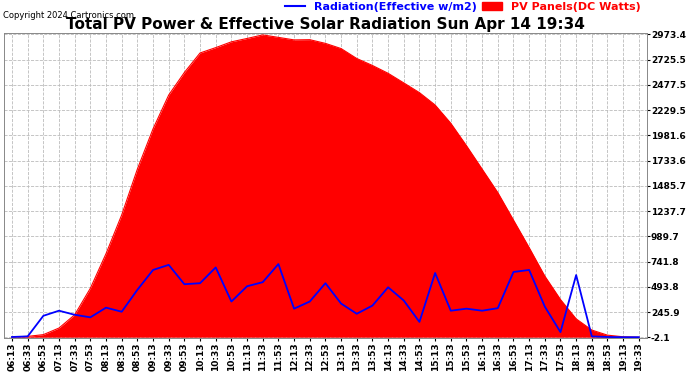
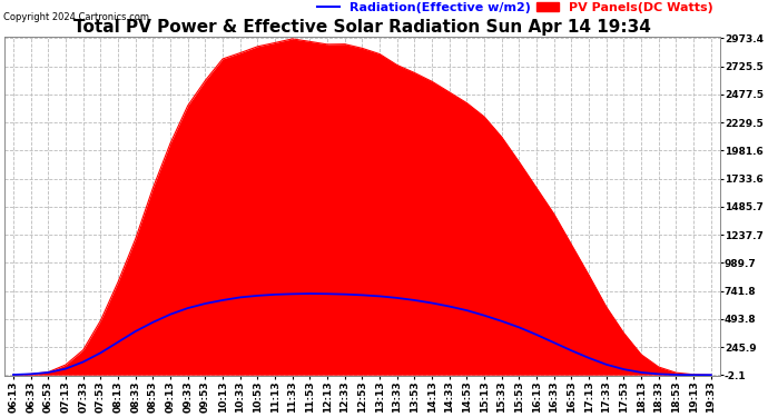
Radiation(Effective w/m2)/06:53: 210 -> 20
Radiation(Effective w/m2)/07:13: 260 -> 60
Radiation(Effective w/m2)/07:33: 220 -> 120
Radiation(Effective w/m2)/08:33: 250 -> 380
Radiation(Effective w/m2)/09:13: 660 -> 540
Radiation(Effective w/m2)/09:33: 710 -> 590
Radiation(Effective w/m2)/09:53: 520 -> 630
Radiation(Effective w/m2)/10:13: 530 -> 660
Radiation(Effective w/m2)/10:53: 350 -> 700
Radiation(Effective w/m2)/11:13: 500 -> 710
Radiation(Effective w/m2)/11:33: 540 -> 720
Radiation(Effective w/m2)/12:13: 280 -> 720
Radiation(Effective w/m2)/12:33: 350 -> 710
Radiation(Effective w/m2)/12:53: 530 -> 700
Radiation(Effective w/m2)/13:13: 330 -> 700
Radiation(Effective w/m2)/13:33: 230 -> 680
Radiation(Effective w/m2)/13:53: 310 -> 660
Radiation(Effective w/m2)/14:13: 490 -> 640
Radiation(Effective w/m2)/14:33: 360 -> 600
Radiation(Effective w/m2)/14:53: 150 -> 570
Radiation(Effective w/m2)/15:13: 630 -> 520
Radiation(Effective w/m2)/15:33: 260 -> 480
Radiation(Effective w/m2)/15:53: 280 -> 420
Radiation(Effective w/m2)/16:13: 260 -> 360
Radiation(Effective w/m2)/16:53: 640 -> 220
Radiation(Effective w/m2)/17:13: 660 -> 150
Radiation(Effective w/m2)/17:33: 300 -> 90
Radiation(Effective w/m2)/18:13: 610 -> 20
